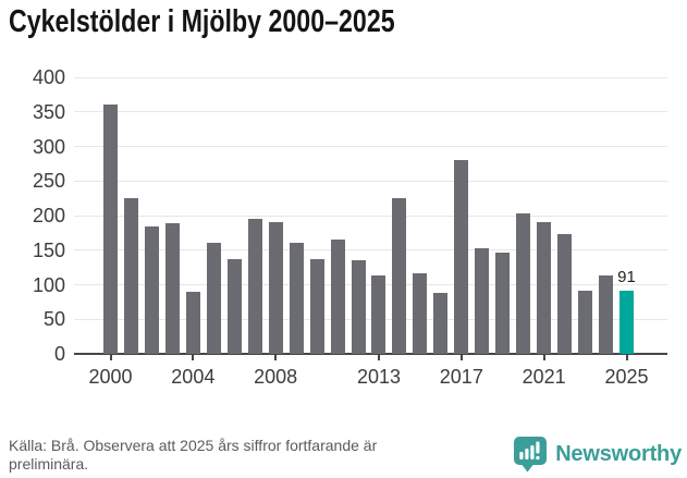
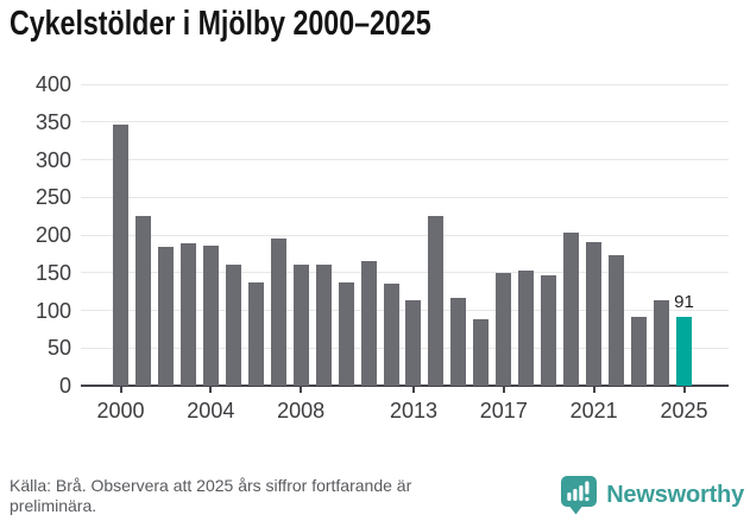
2000: 360 -> 350
2004: 90 -> 190
2008: 190 -> 160
2017: 280 -> 150
